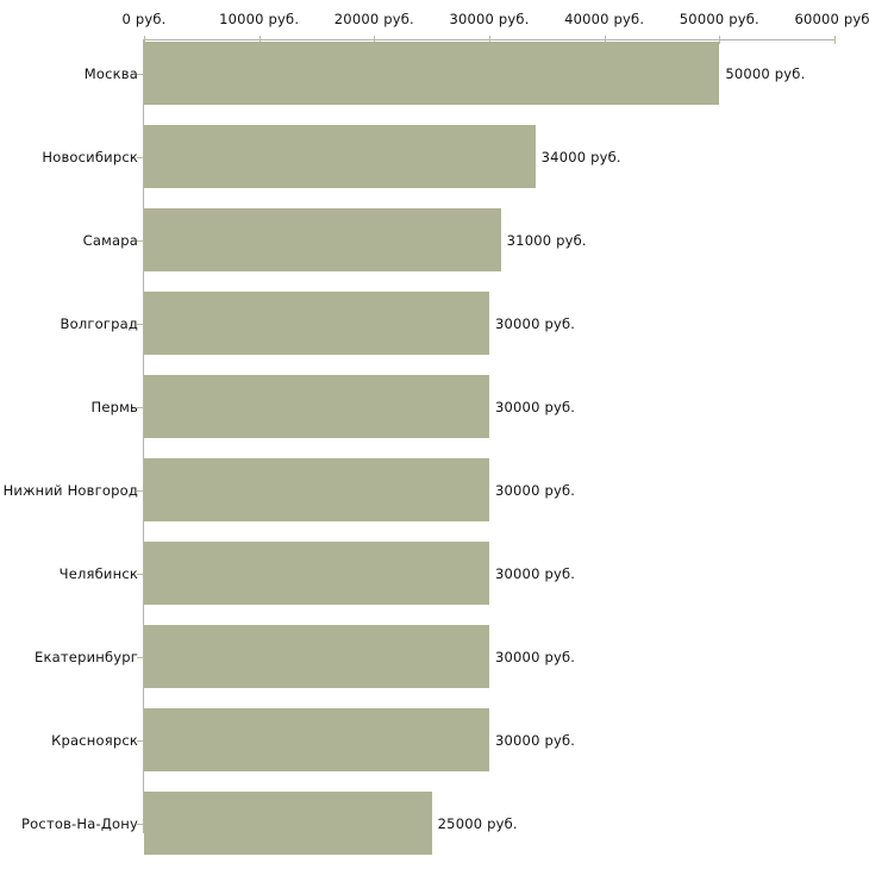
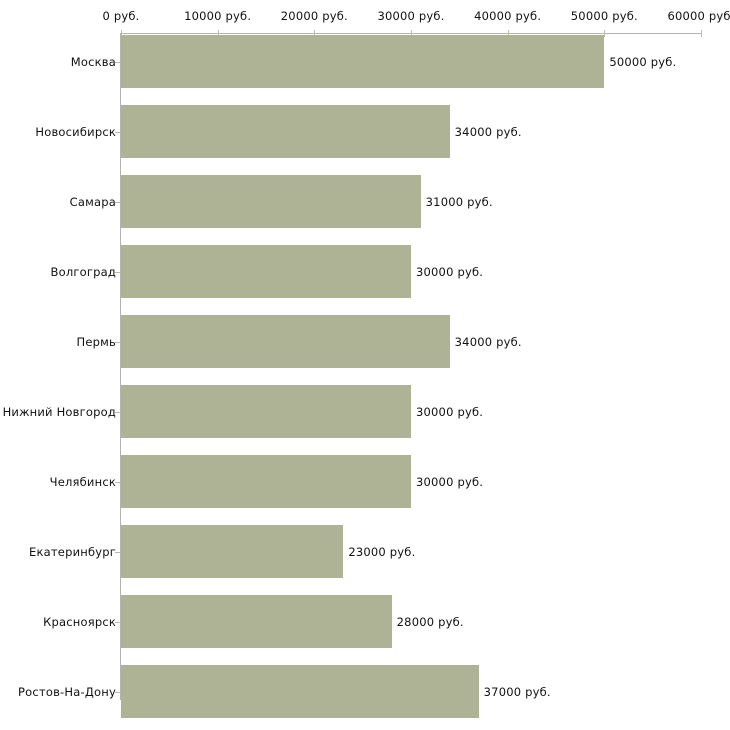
Пермь: 30000 -> 34000
Екатеринбург: 30000 -> 23000
Красноярск: 30000 -> 28000
Ростов-На-Дону: 25000 -> 37000
